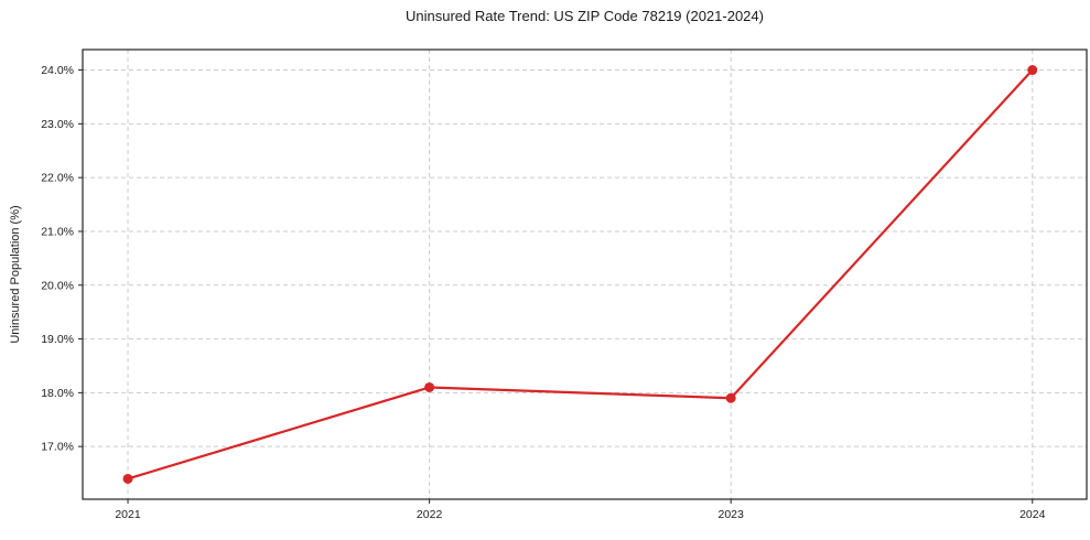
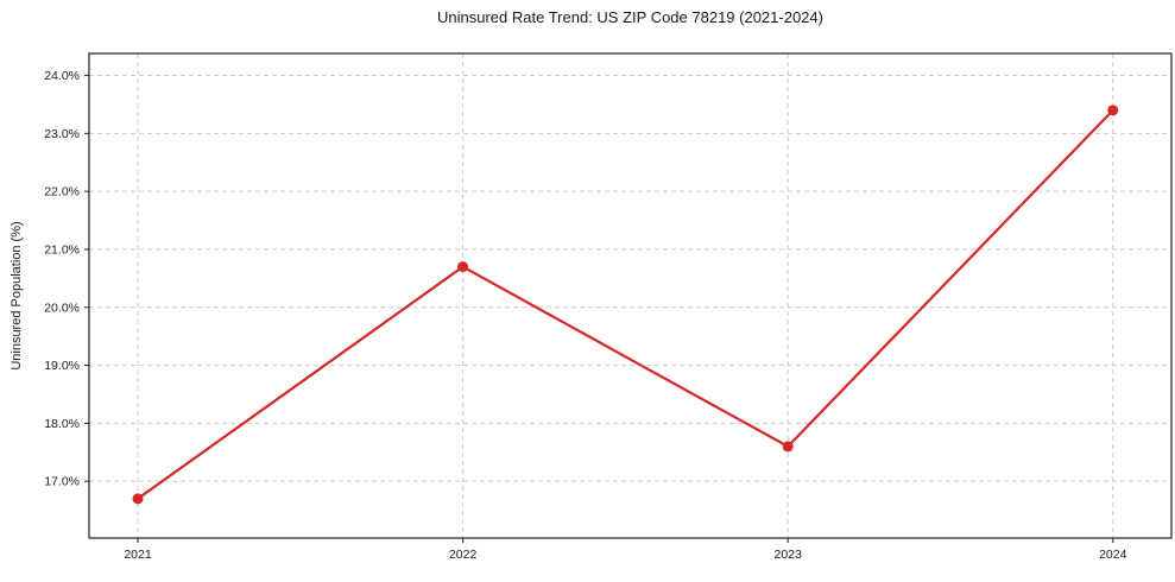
2021: 16.4% -> 16.7%
2022: 18.1% -> 20.7%
2023: 17.9% -> 17.6%
2024: 24.0% -> 23.4%
